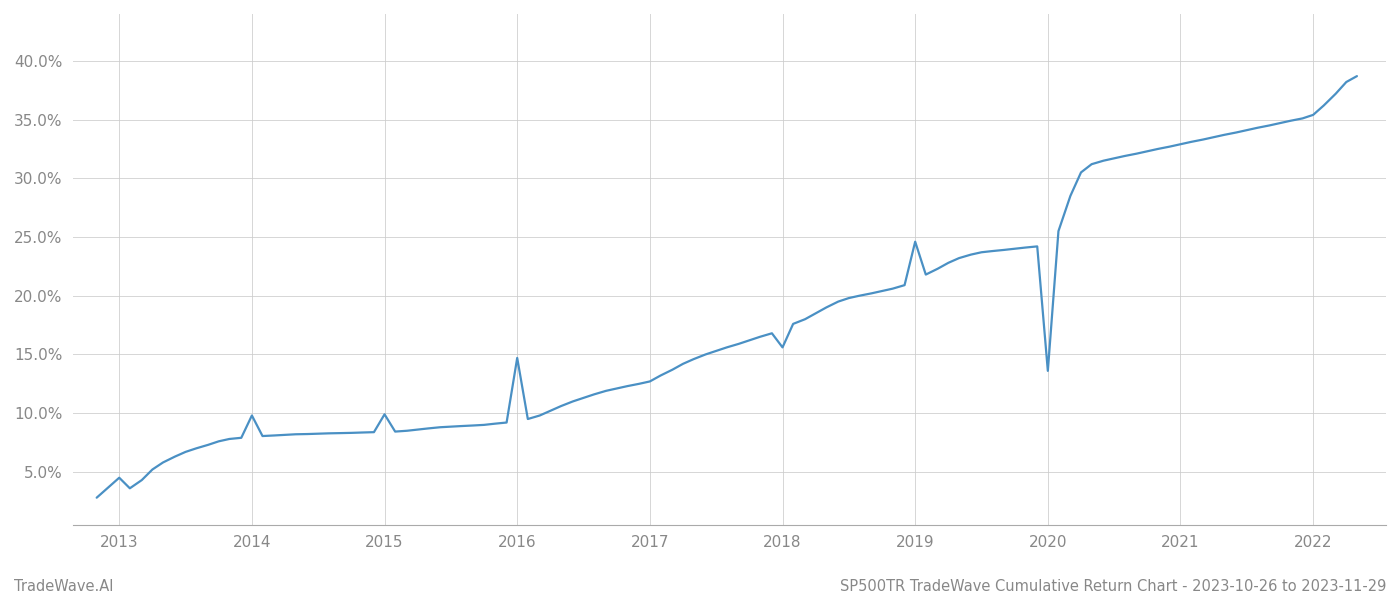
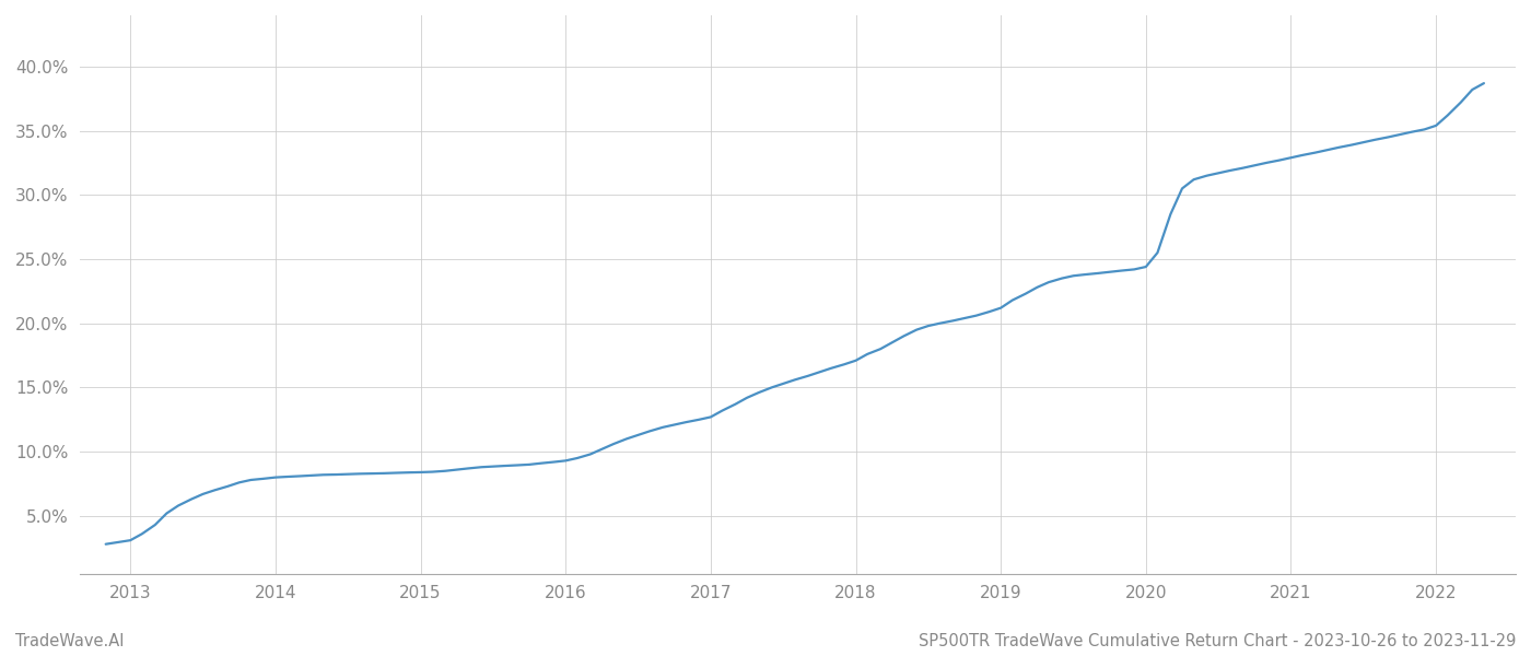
2013: 4.5% -> 3.1%
2014: 9.8% -> 8.0%
2015: 9.9% -> 8.4%
2016: 14.7% -> 9.3%
2018: 15.6% -> 17.1%
2019: 24.6% -> 21.2%
2020: 13.6% -> 24.4%
